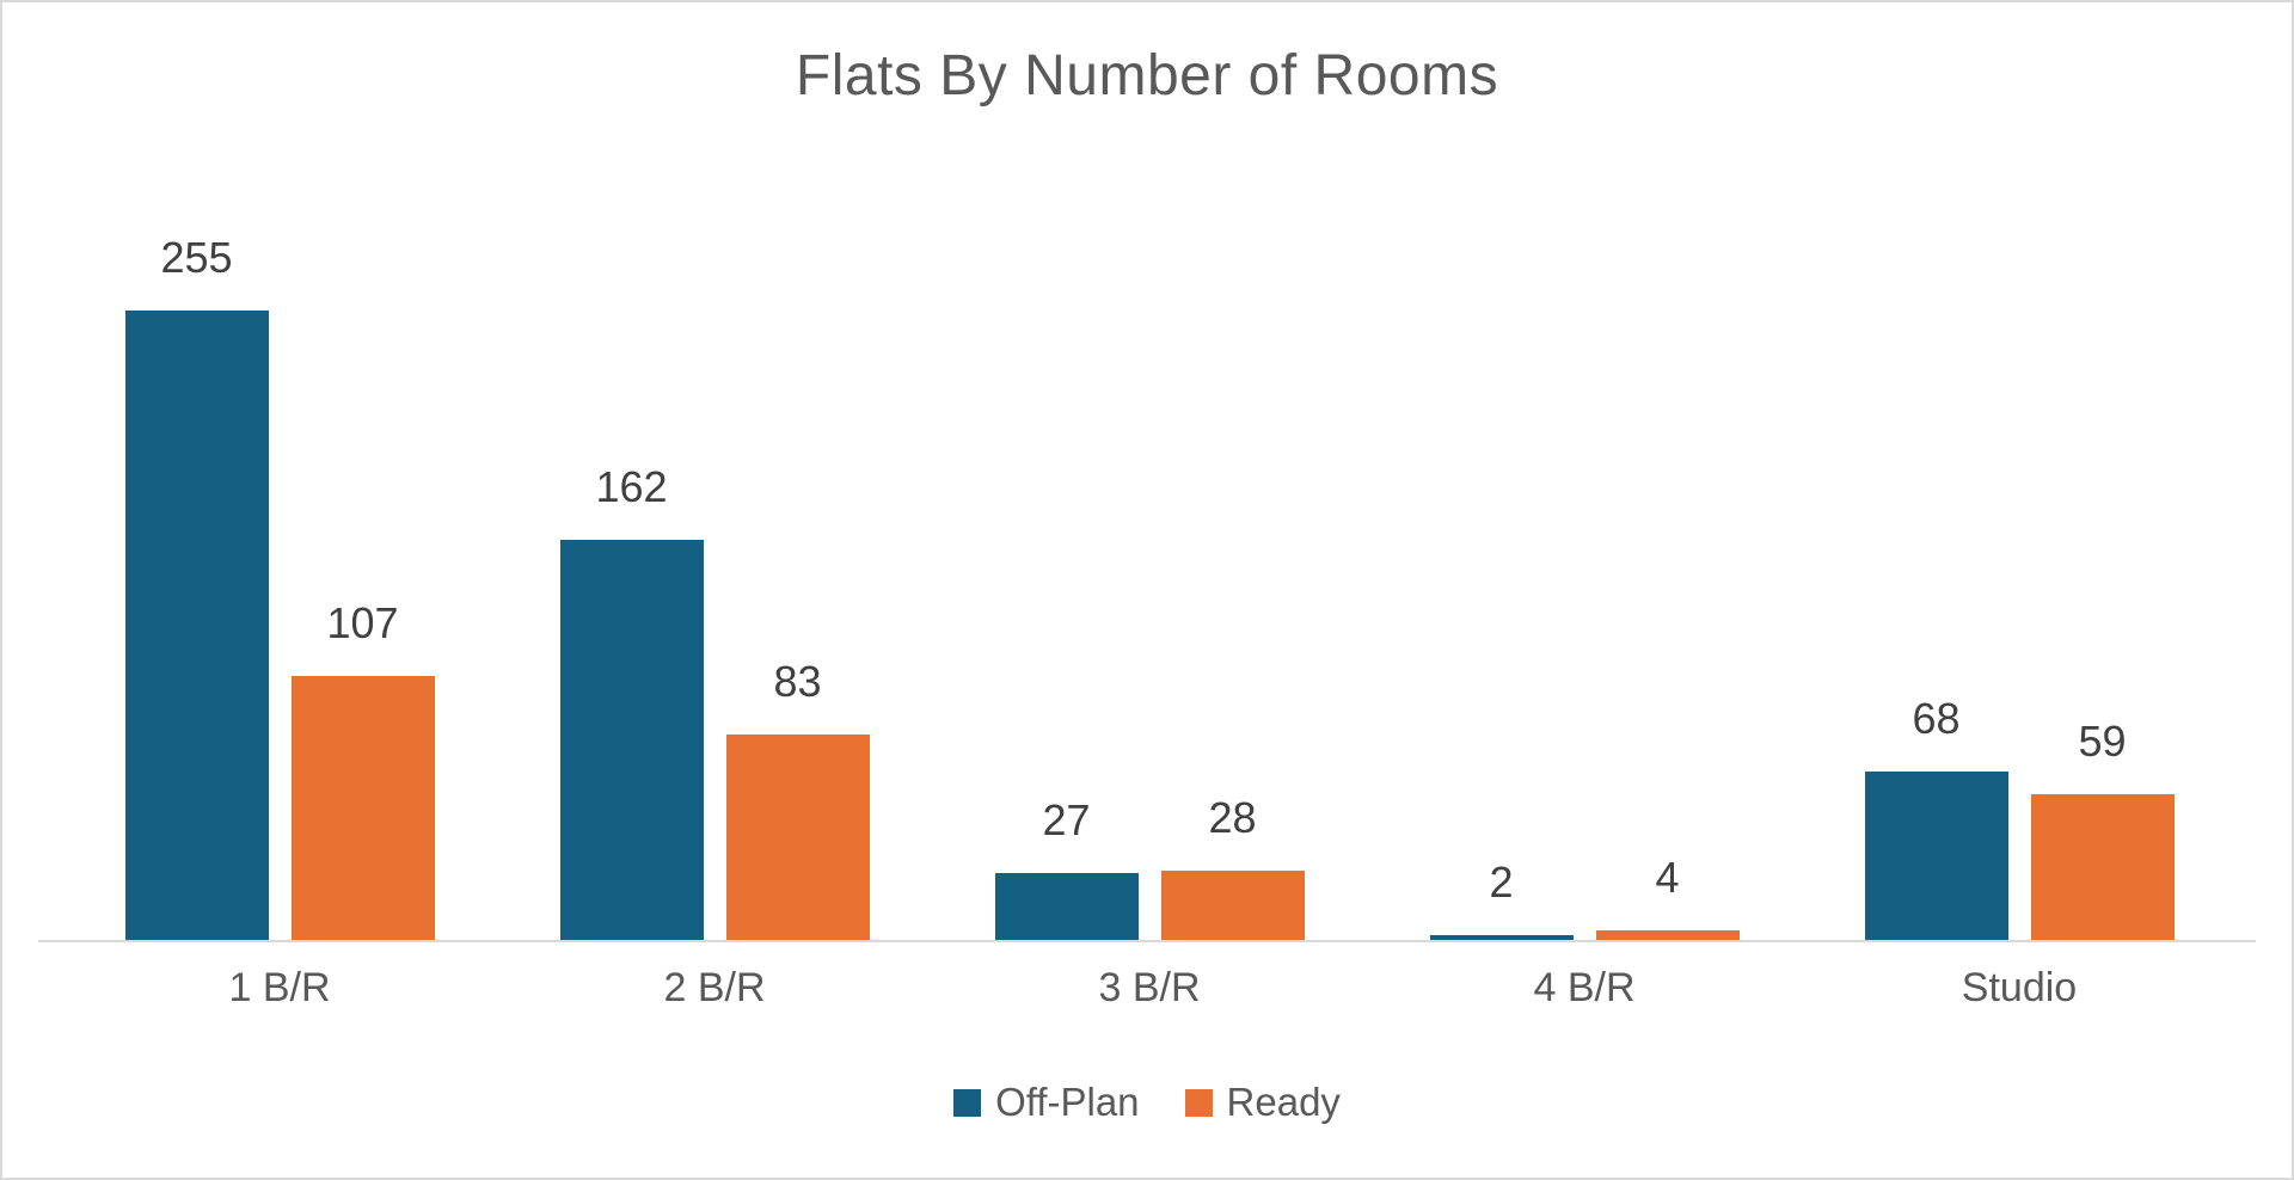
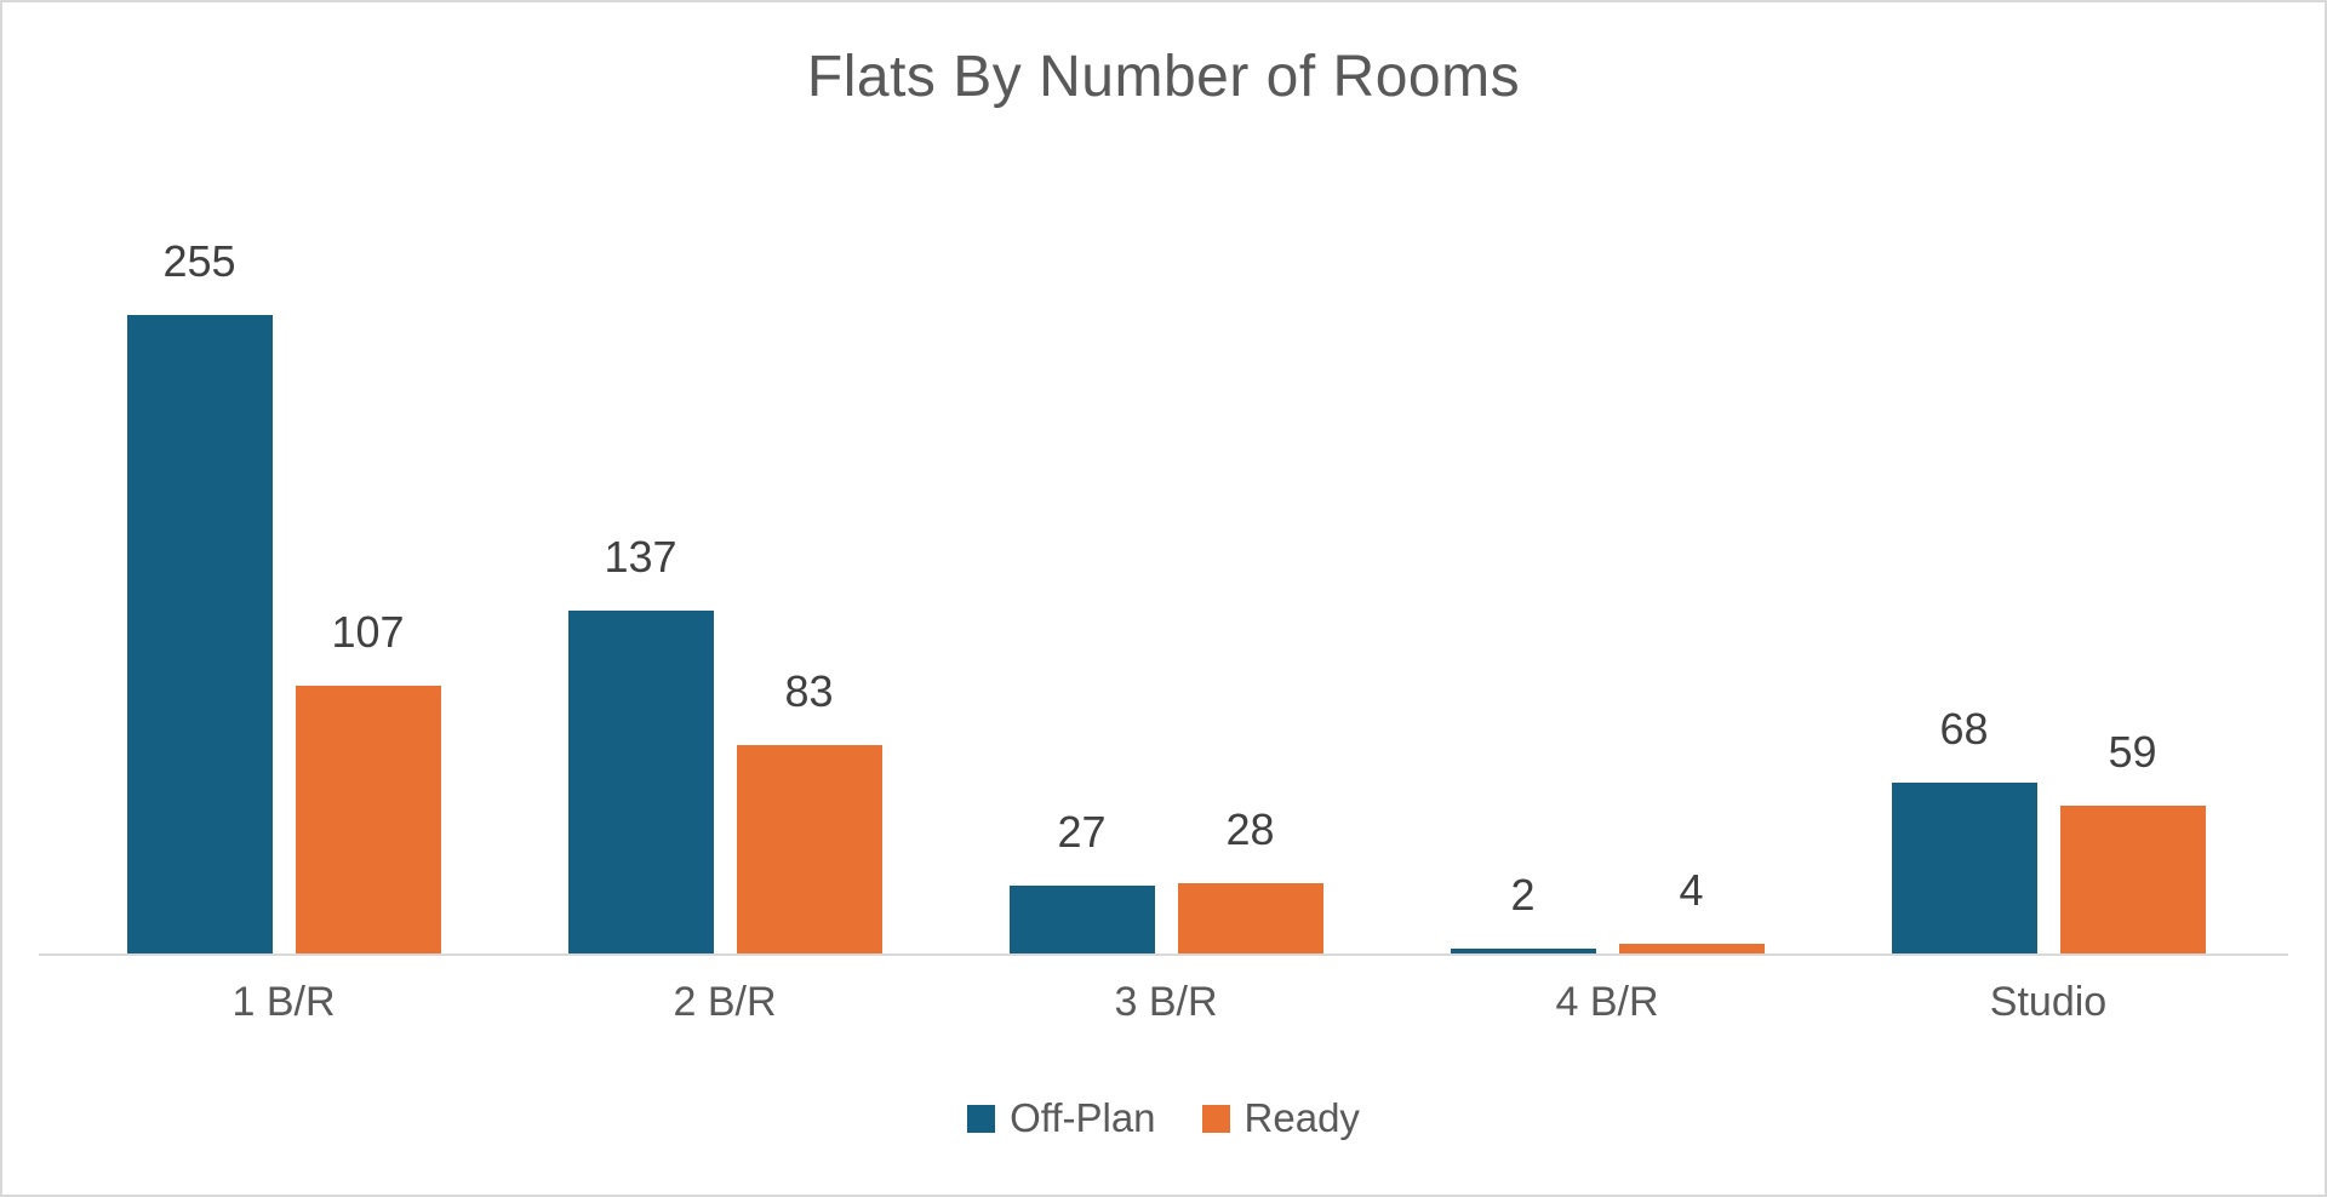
Off-Plan/2 B/R: 162 -> 137
